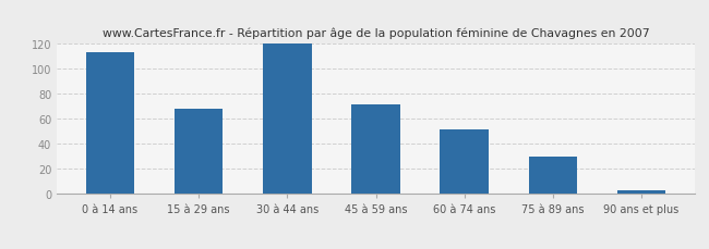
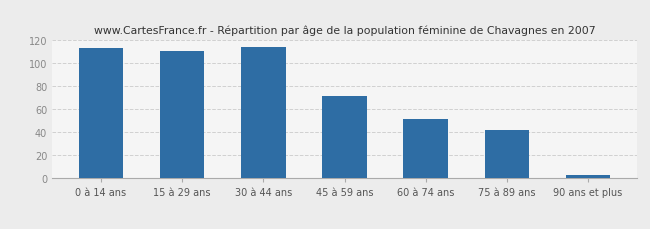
15 à 29 ans: 68 -> 111
30 à 44 ans: 120 -> 114
75 à 89 ans: 30 -> 42
